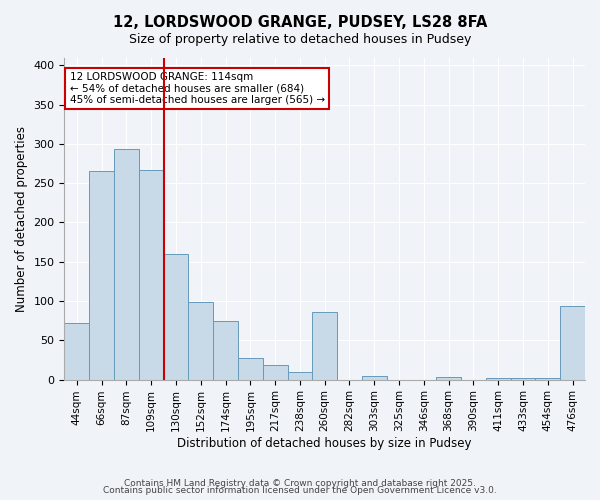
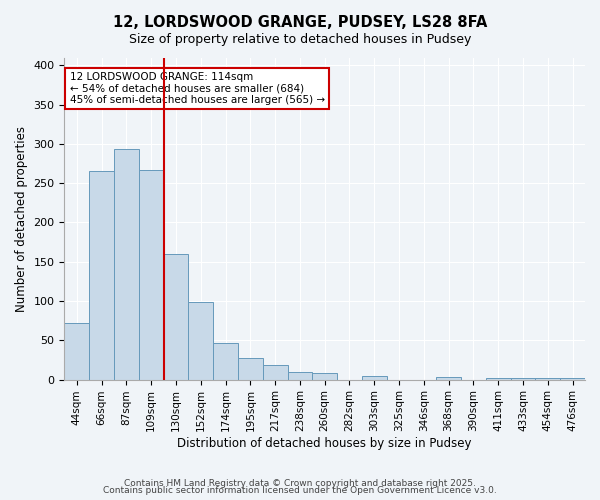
174sqm: 74 -> 47
260sqm: 86 -> 9
476sqm: 94 -> 2
